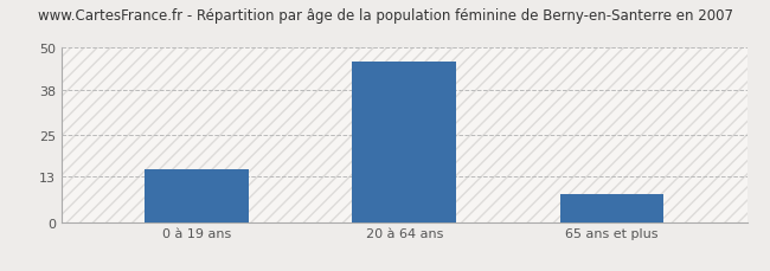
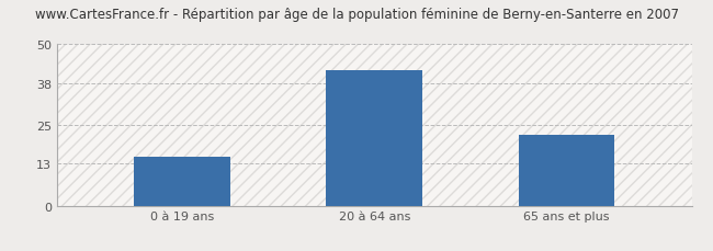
20 à 64 ans: 46 -> 42
65 ans et plus: 8 -> 22
